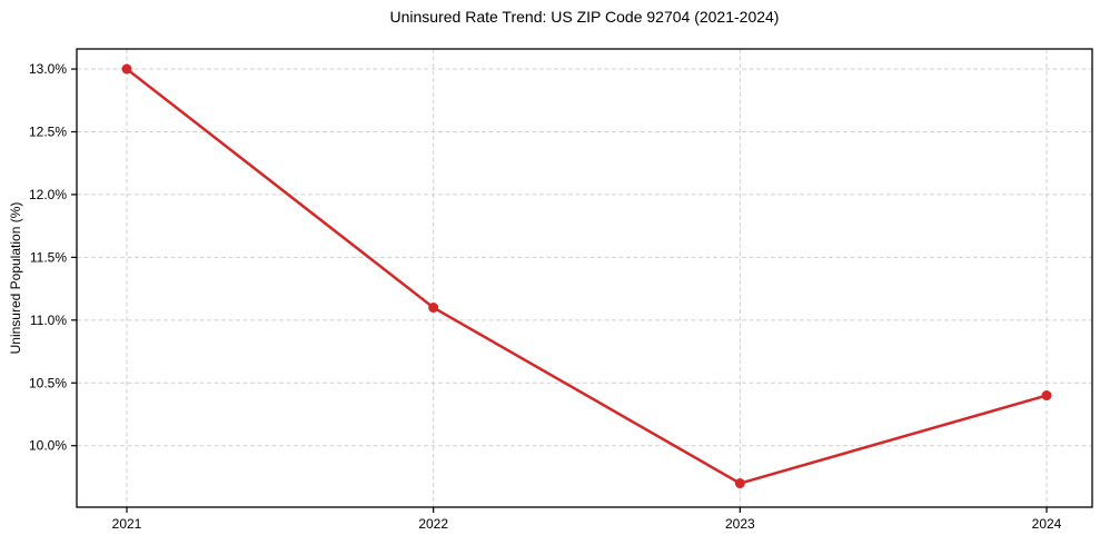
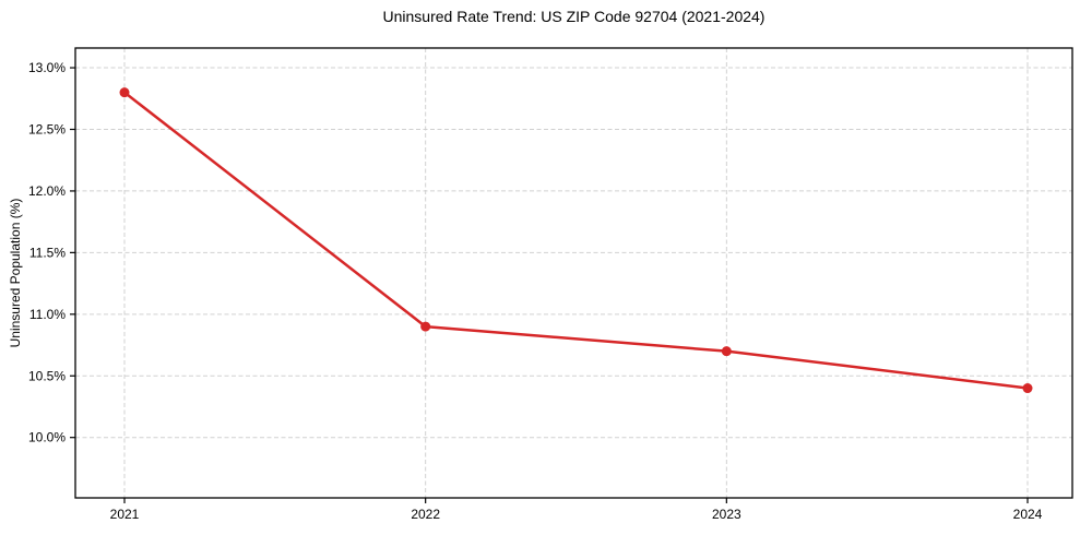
2021: 13.0% -> 12.8%
2022: 11.1% -> 10.9%
2023: 9.7% -> 10.7%
